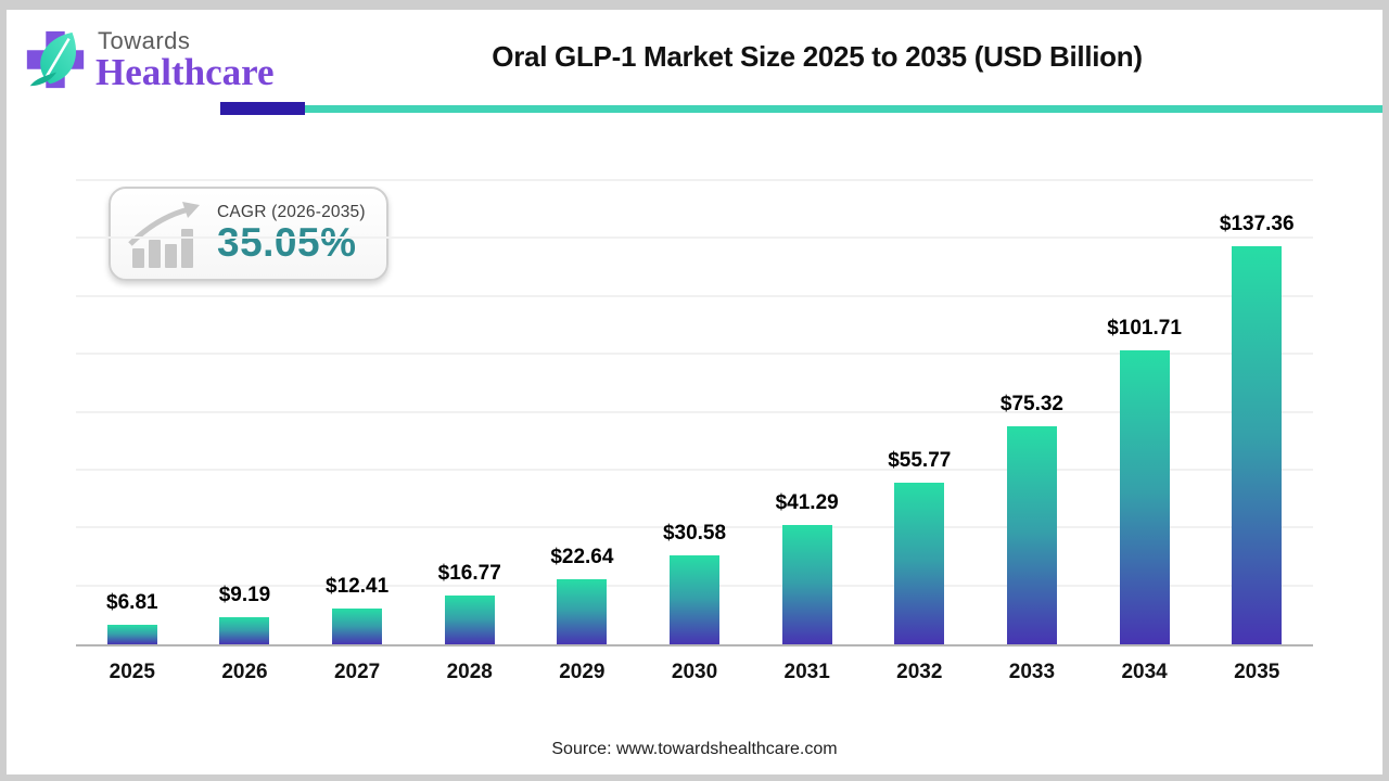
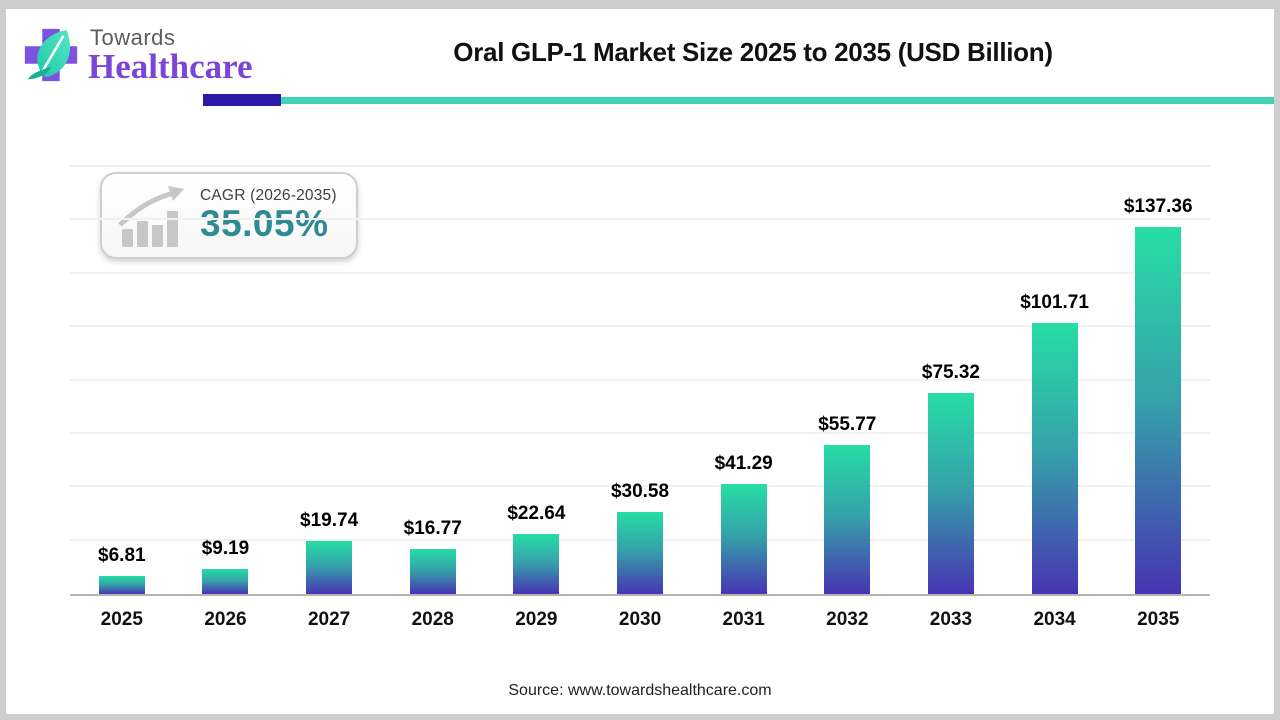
2027: $12.41 -> $19.74
